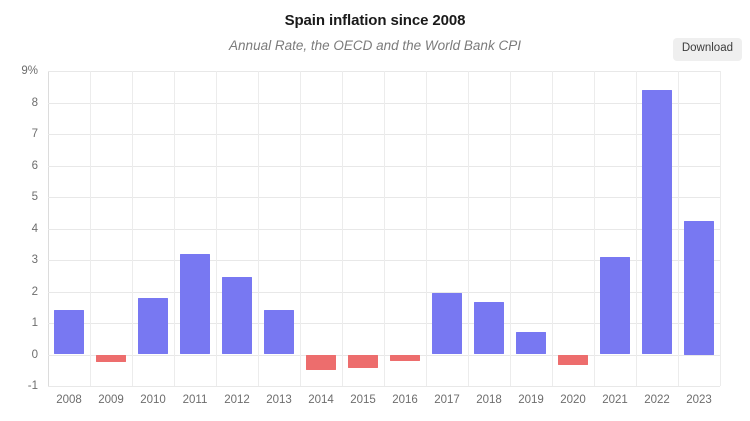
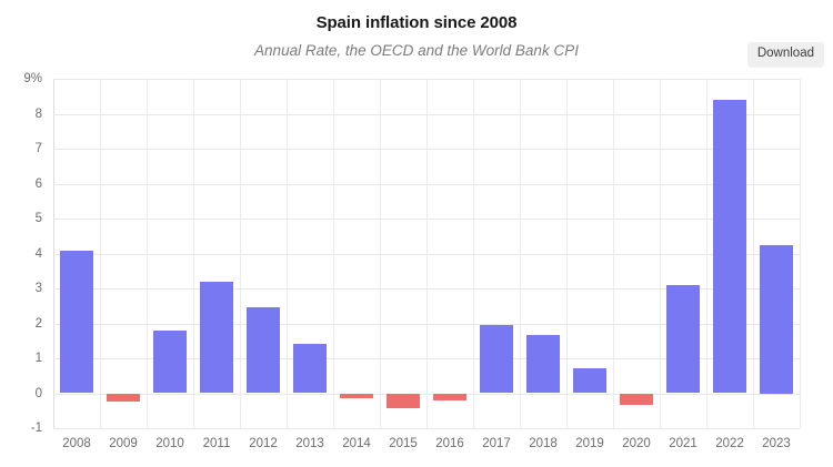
2008: 1.4% -> 4.1%
2014: -0.5% -> -0.1%
